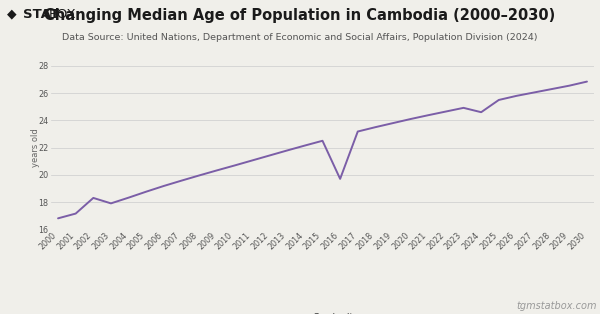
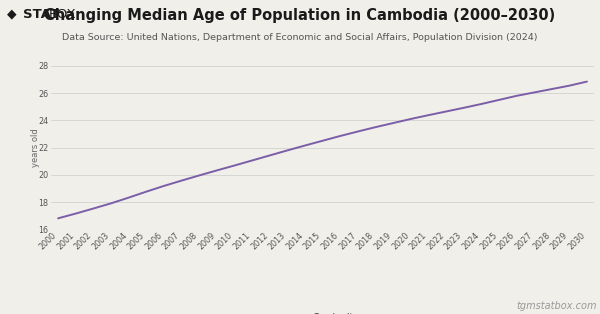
2002: 18.3 -> 17.5
2016: 19.7 -> 22.9
2024: 24.6 -> 25.2
